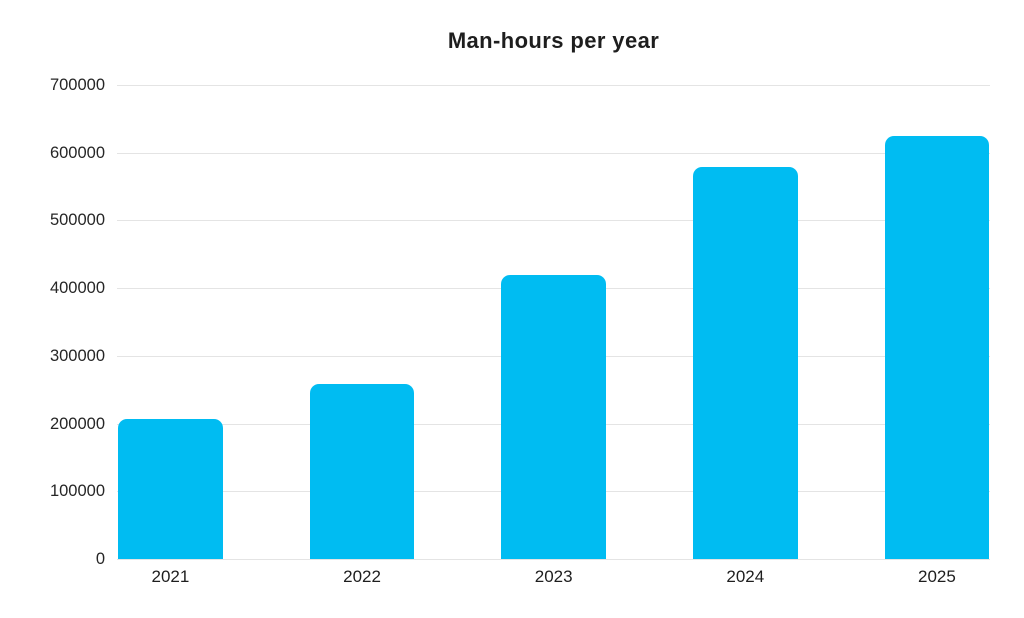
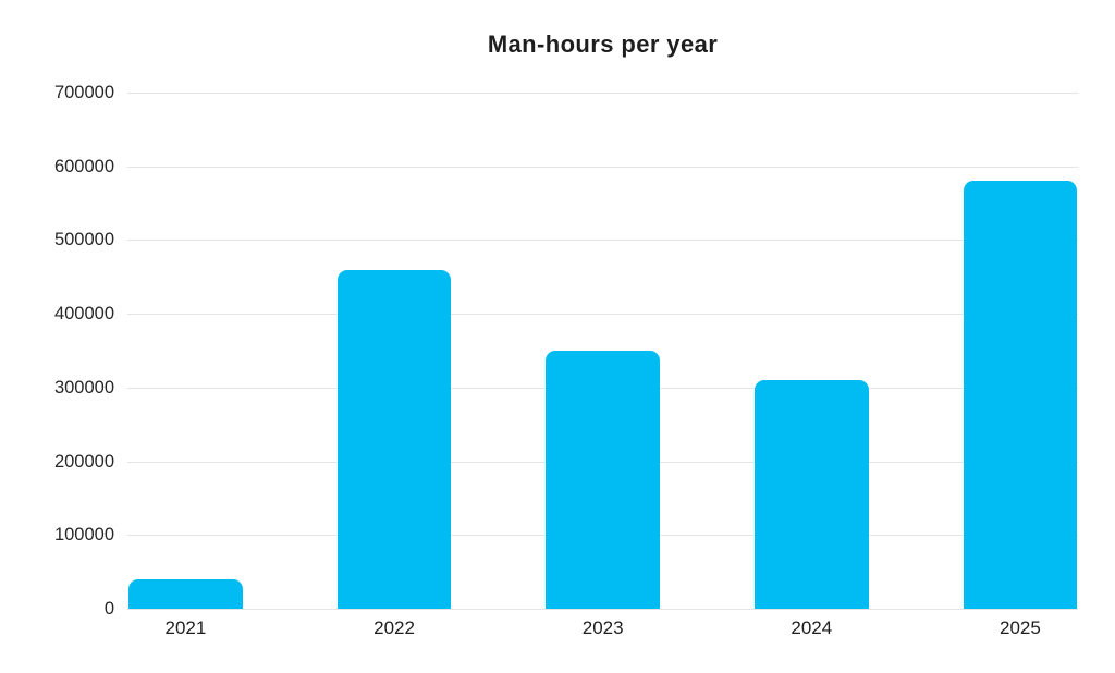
2021: 210000 -> 40000
2022: 260000 -> 460000
2023: 420000 -> 350000
2024: 580000 -> 310000
2025: 620000 -> 580000
